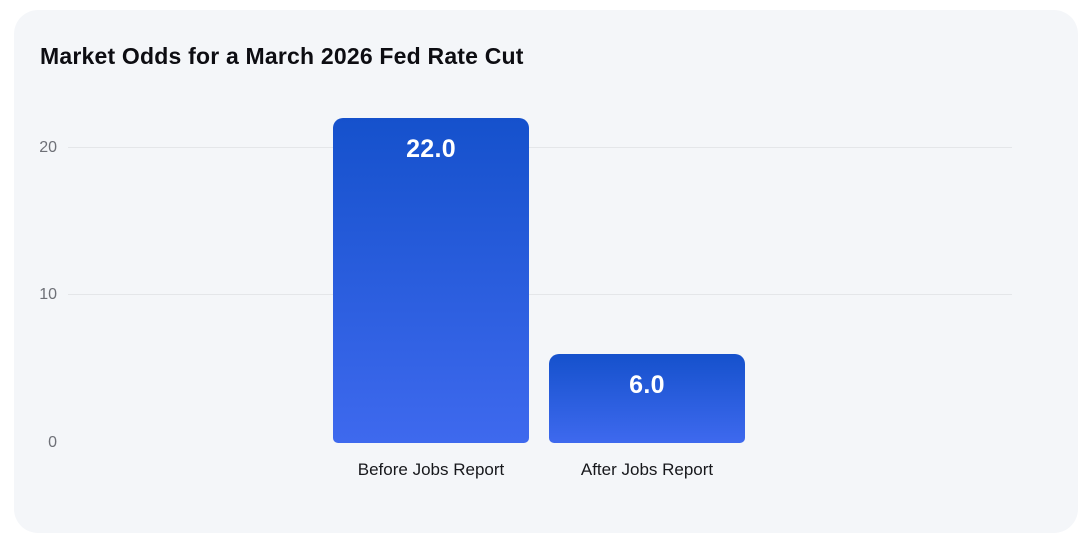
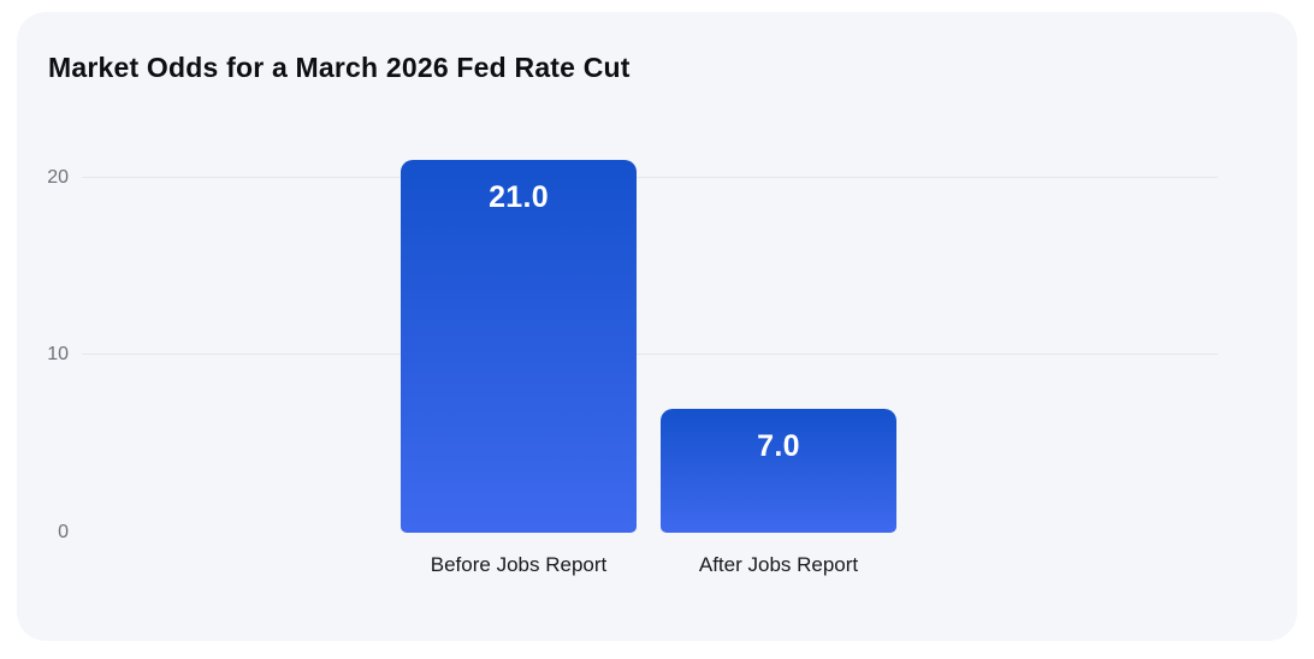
Before Jobs Report: 22.0 -> 21.0
After Jobs Report: 6.0 -> 7.0
